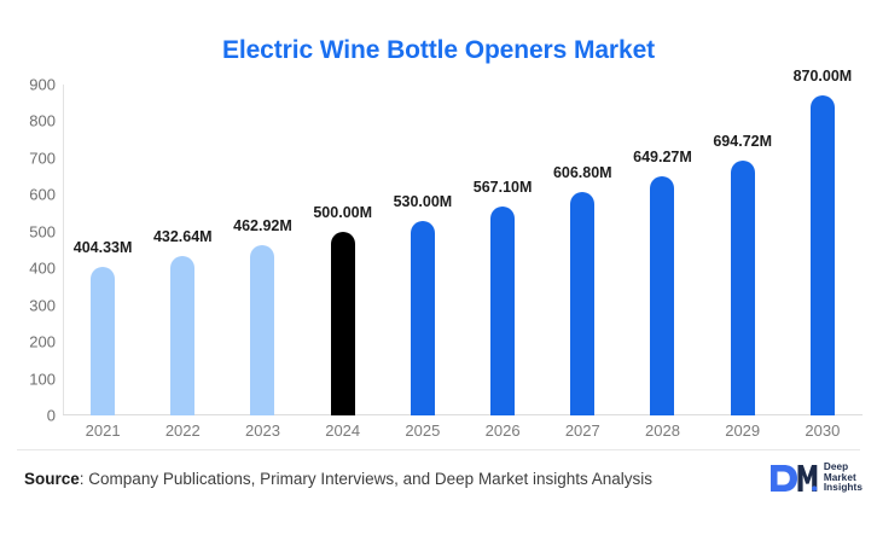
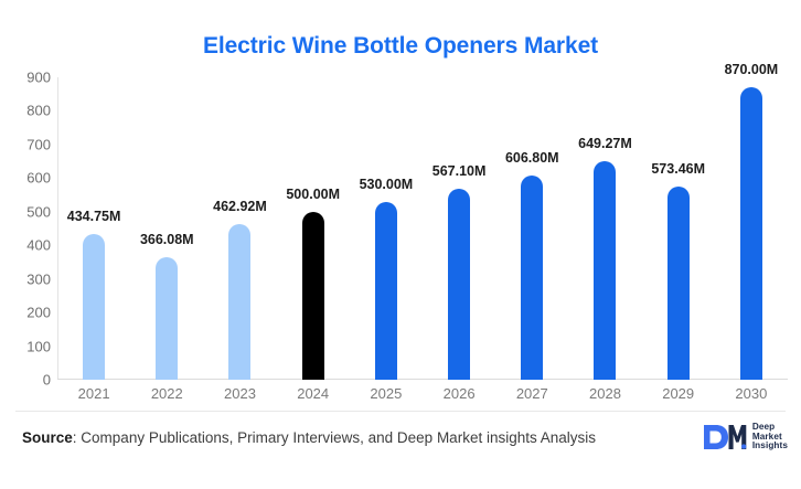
2021: 404.33M -> 434.75M
2022: 432.64M -> 366.08M
2029: 694.72M -> 573.46M
